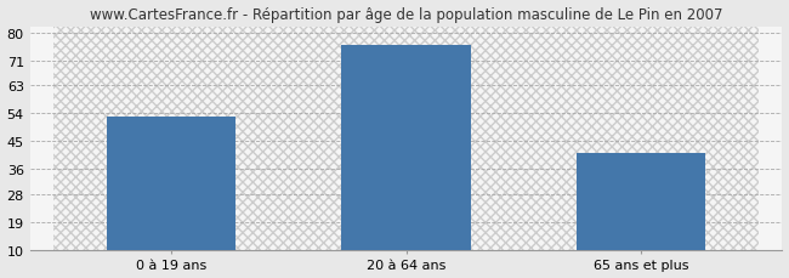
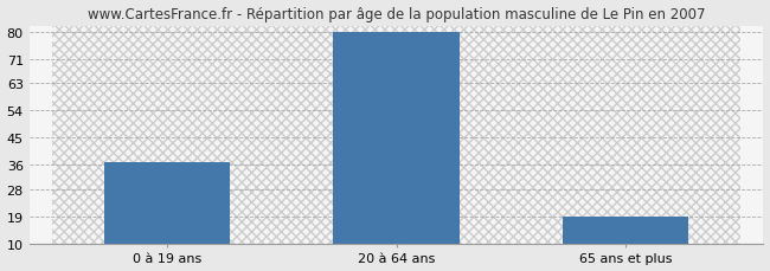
0 à 19 ans: 53 -> 37
20 à 64 ans: 76 -> 80
65 ans et plus: 41 -> 19
